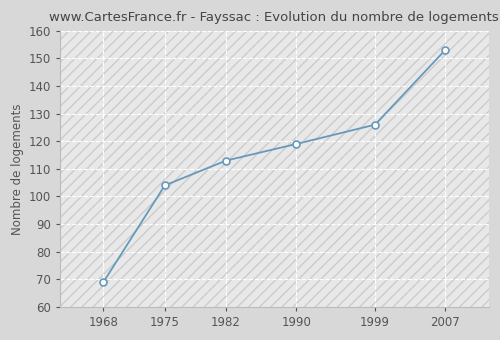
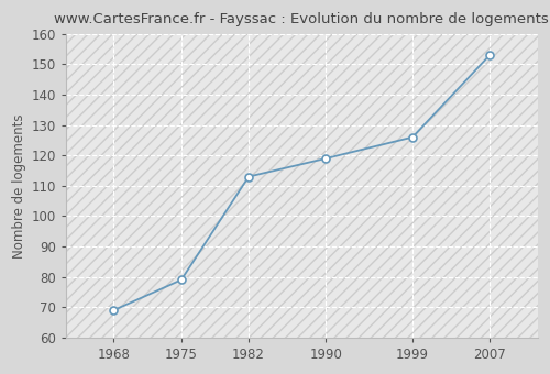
1975: 104 -> 79
